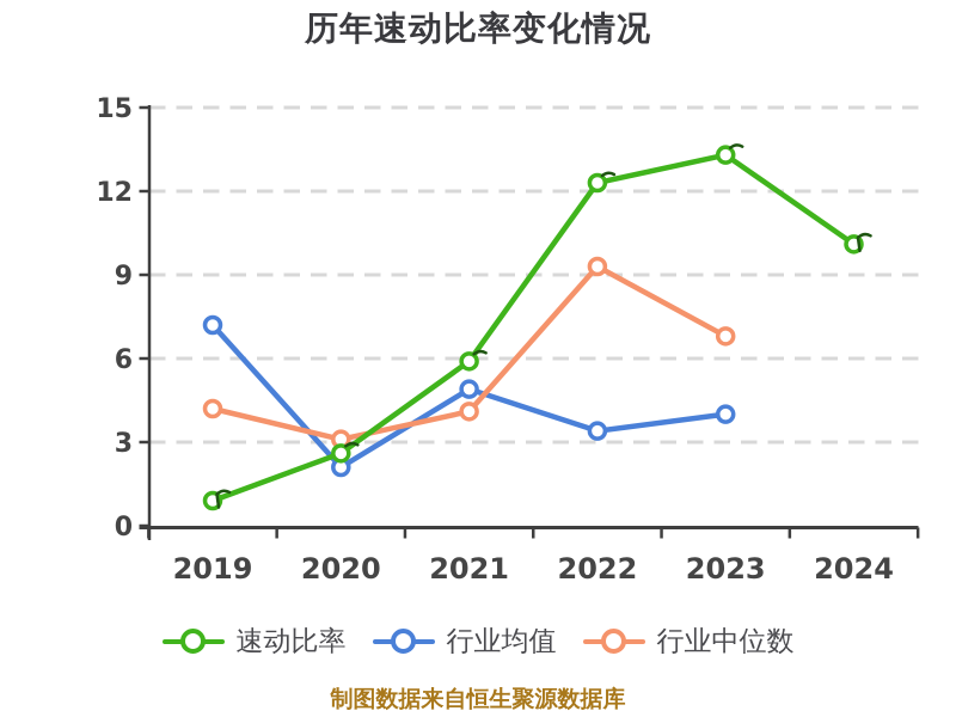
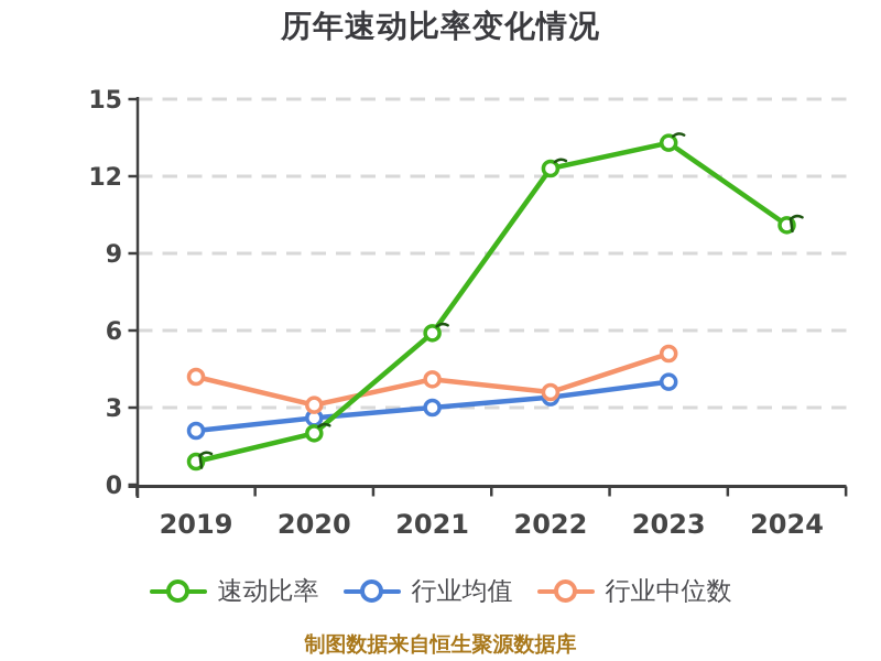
行业均值/2019: 7.2 -> 2.1
速动比率/2020: 2.6 -> 2.0
行业均值/2020: 2.1 -> 2.6
行业均值/2021: 4.9 -> 3.0
行业中位数/2022: 9.3 -> 3.6
行业中位数/2023: 6.8 -> 5.1
